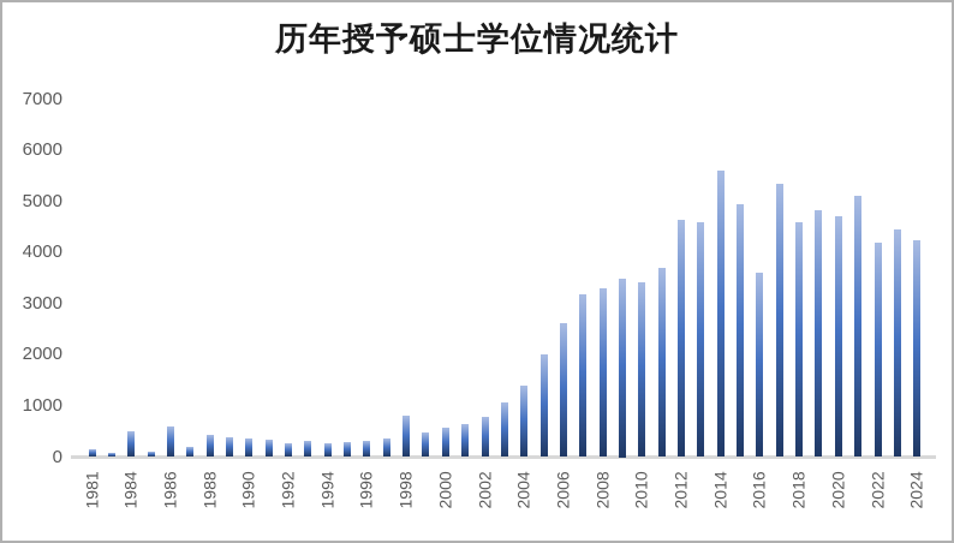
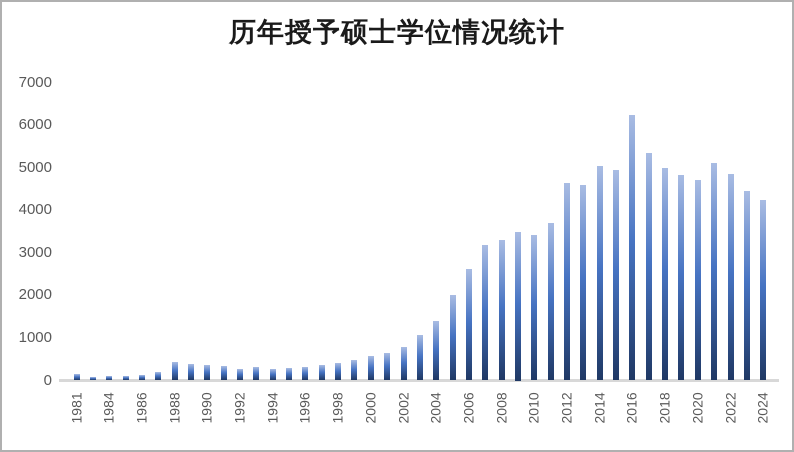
1984: 500 -> 100
1986: 600 -> 100
1998: 800 -> 400
2014: 5600 -> 5000
2016: 3600 -> 6200
2018: 4600 -> 5000
2022: 4200 -> 4900
